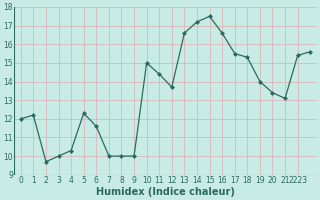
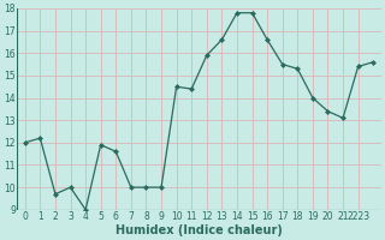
4: 10.3 -> 9.0
5: 12.3 -> 11.9
10: 15.0 -> 14.5
12: 13.7 -> 15.9
14: 17.2 -> 17.8
15: 17.5 -> 17.8
